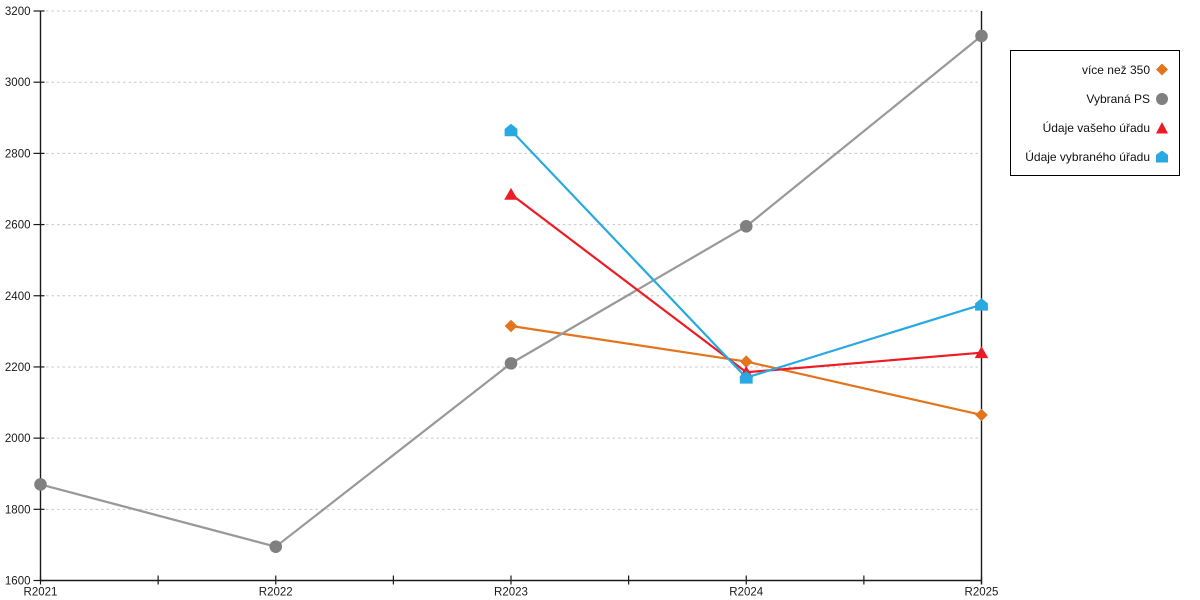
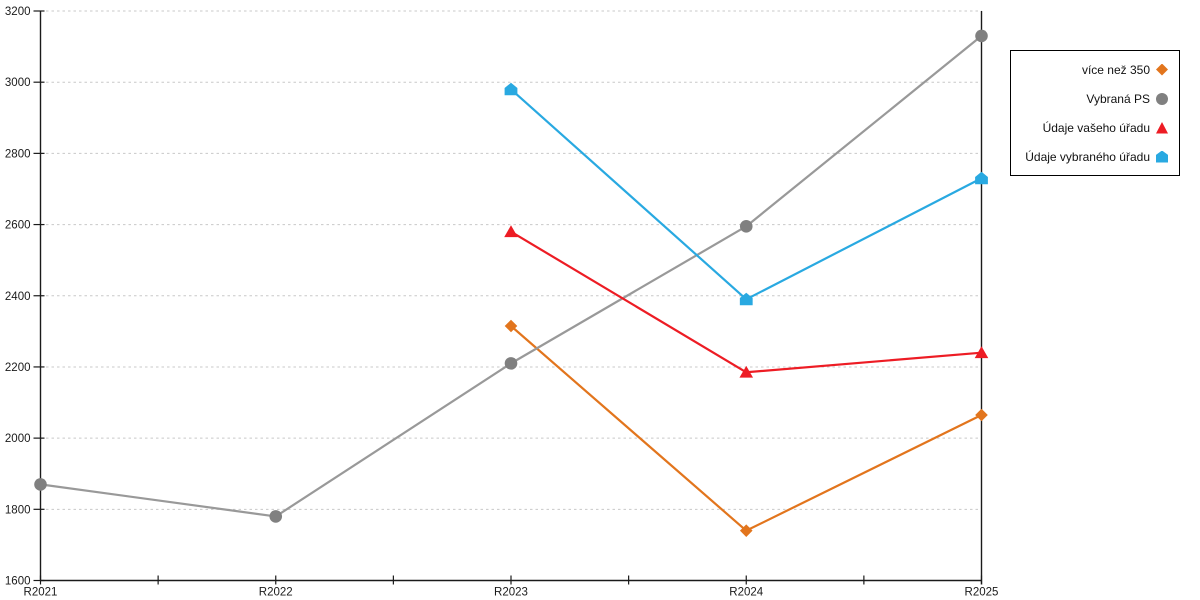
Vybraná PS/R2022: 1700 -> 1780
Údaje vašeho úřadu/R2023: 2680 -> 2580
Údaje vybraného úřadu/R2023: 2860 -> 2980
více než 350/R2024: 2220 -> 1740
Údaje vybraného úřadu/R2024: 2170 -> 2390
Údaje vybraného úřadu/R2025: 2380 -> 2730
